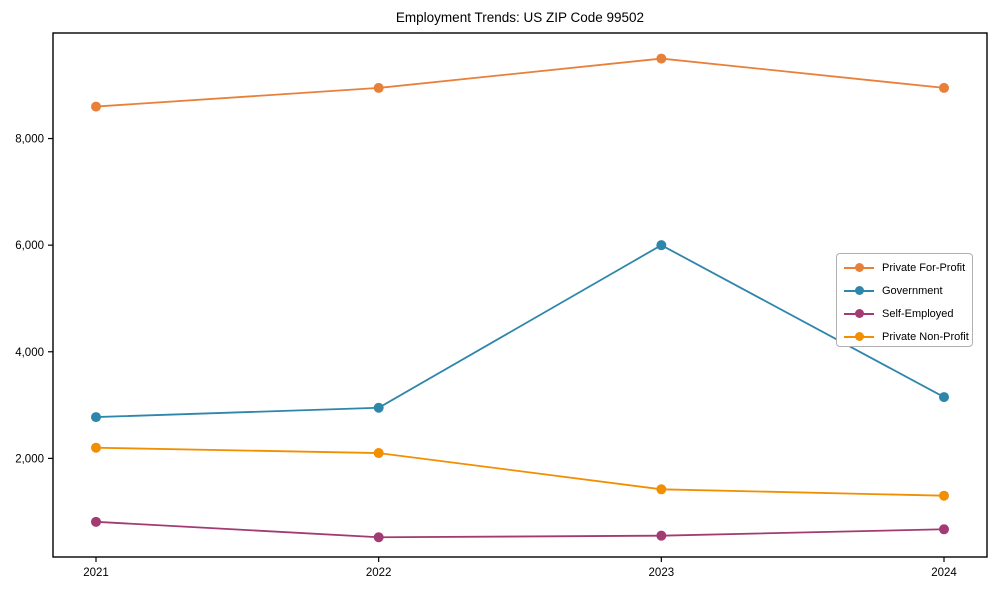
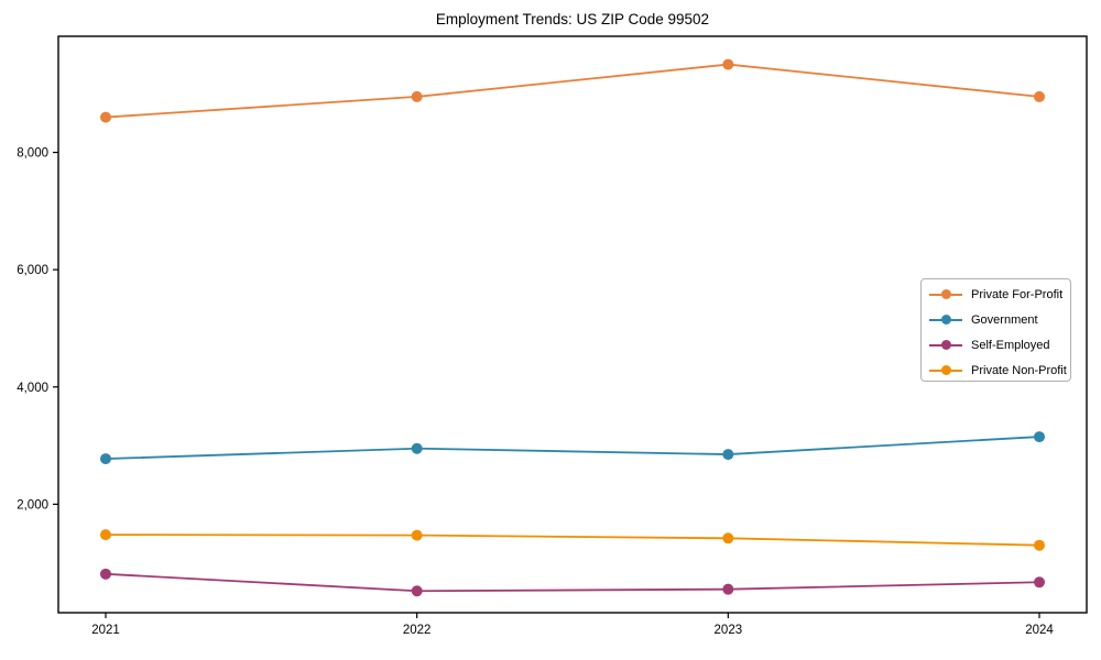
Private Non-Profit/2021: 2200 -> 1500
Private Non-Profit/2022: 2100 -> 1500
Government/2023: 6000 -> 2800
